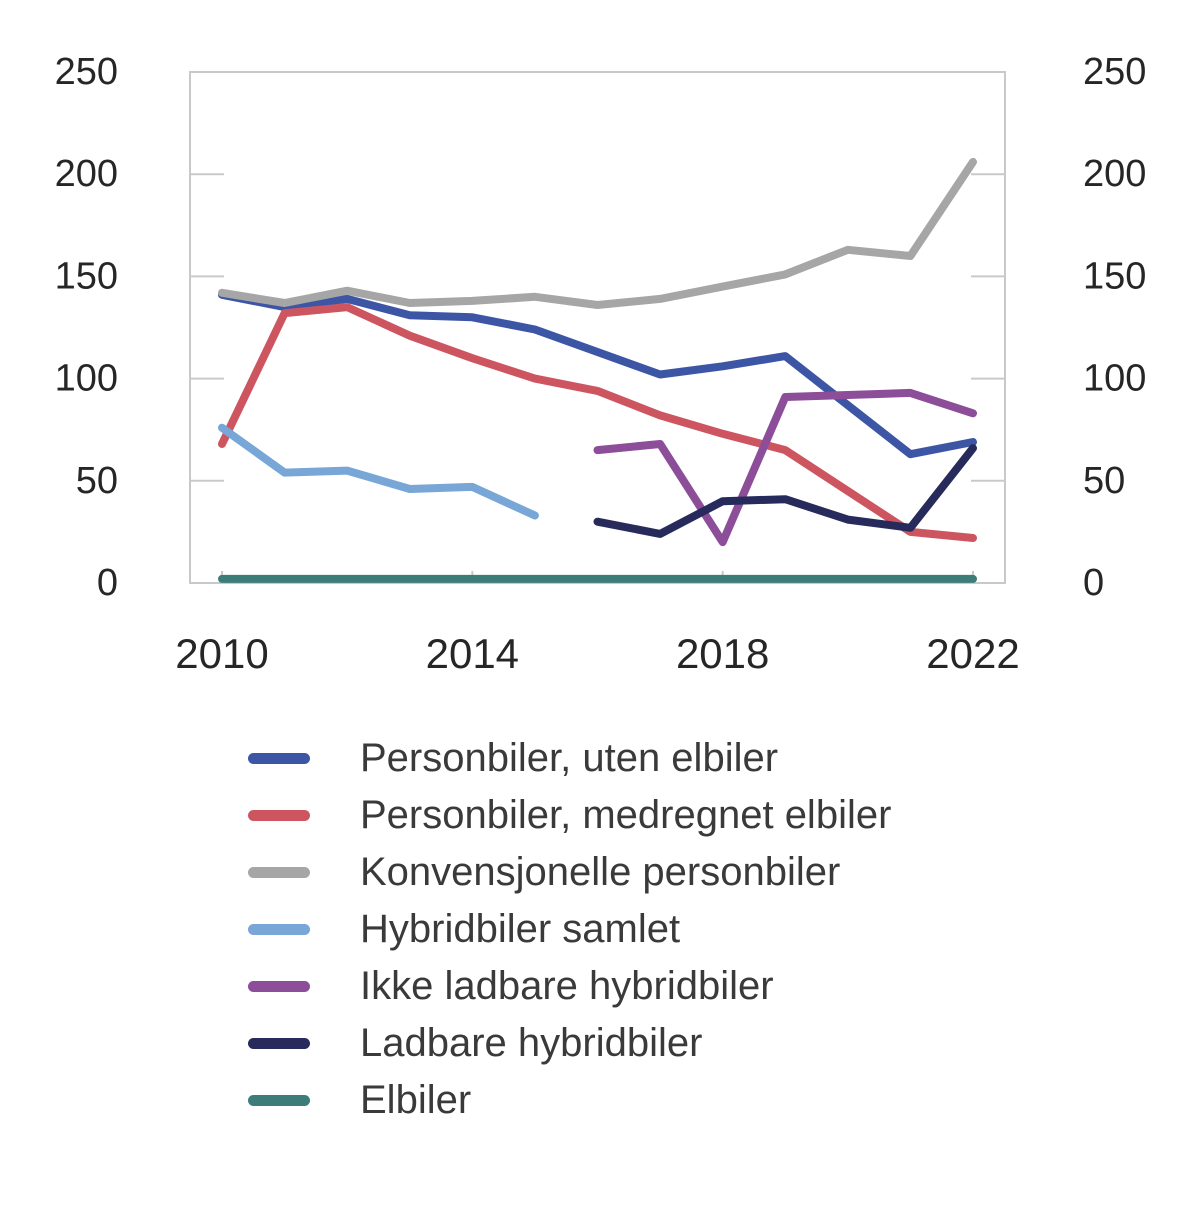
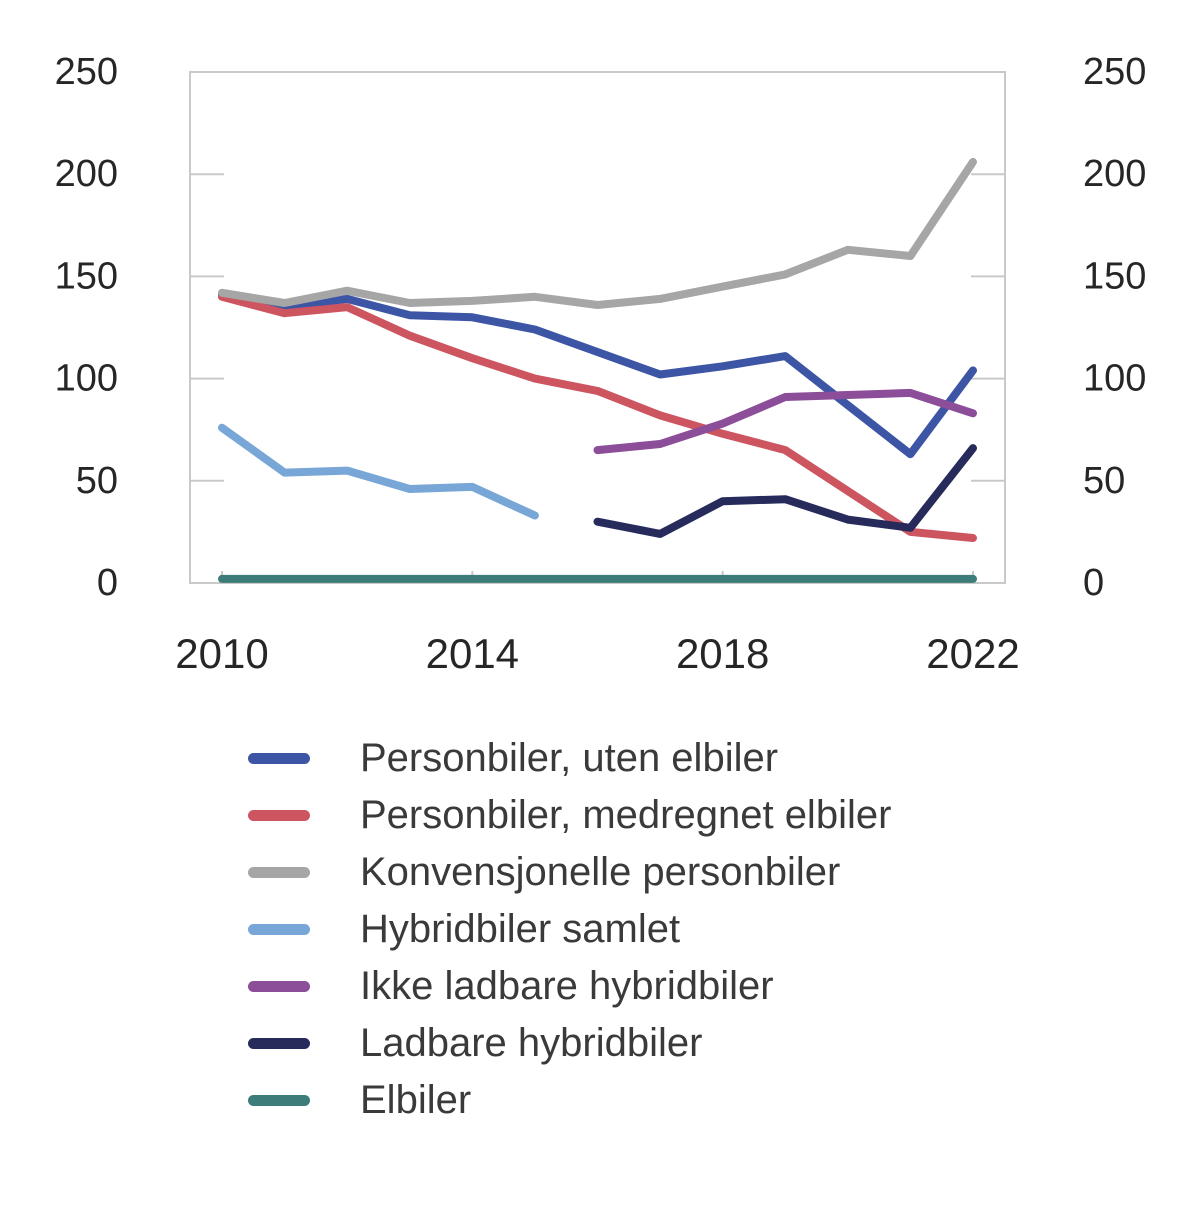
Personbiler, medregnet elbiler/2010: 68 -> 140
Ikke ladbare hybridbiler/2018: 20 -> 78
Personbiler, uten elbiler/2022: 69 -> 104
